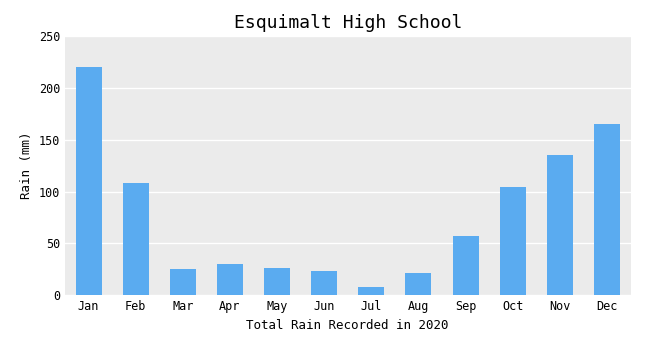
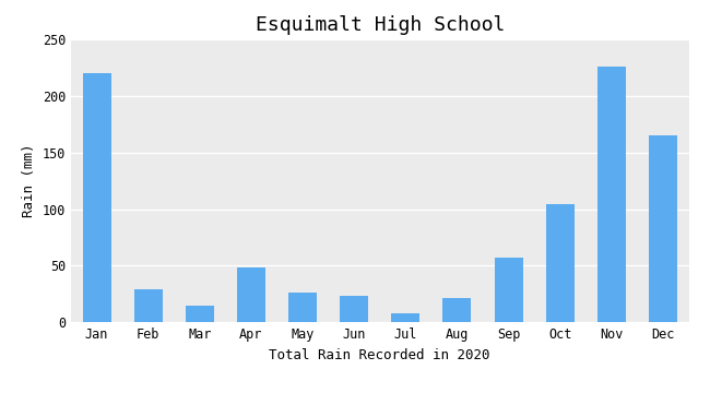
Feb: 108 -> 29
Mar: 25 -> 15
Apr: 30 -> 48
Nov: 135 -> 226
